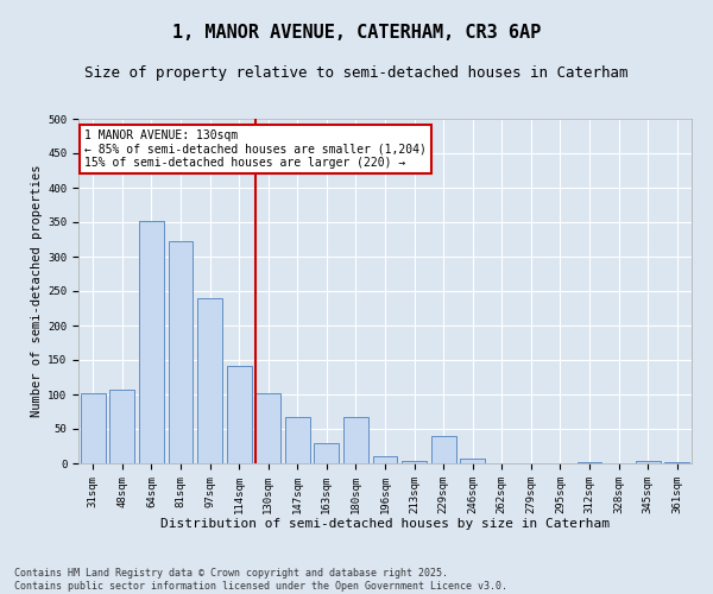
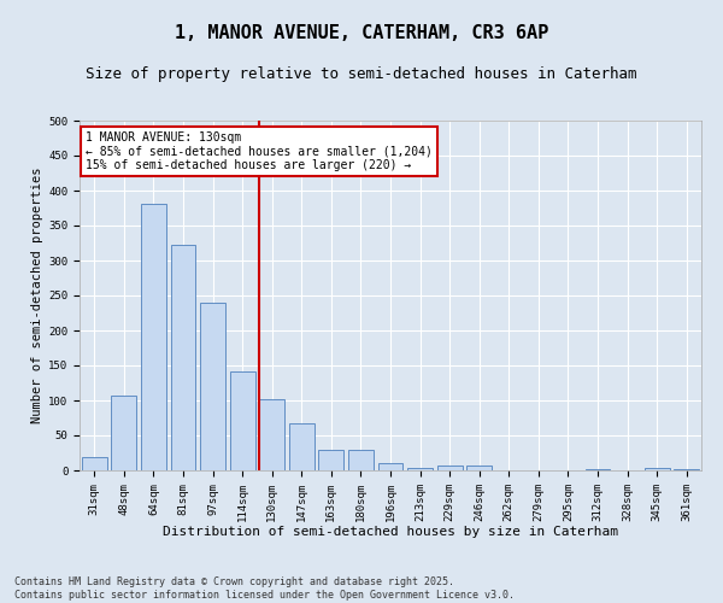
31sqm: 102 -> 19
64sqm: 352 -> 381
180sqm: 68 -> 29
229sqm: 40 -> 7
